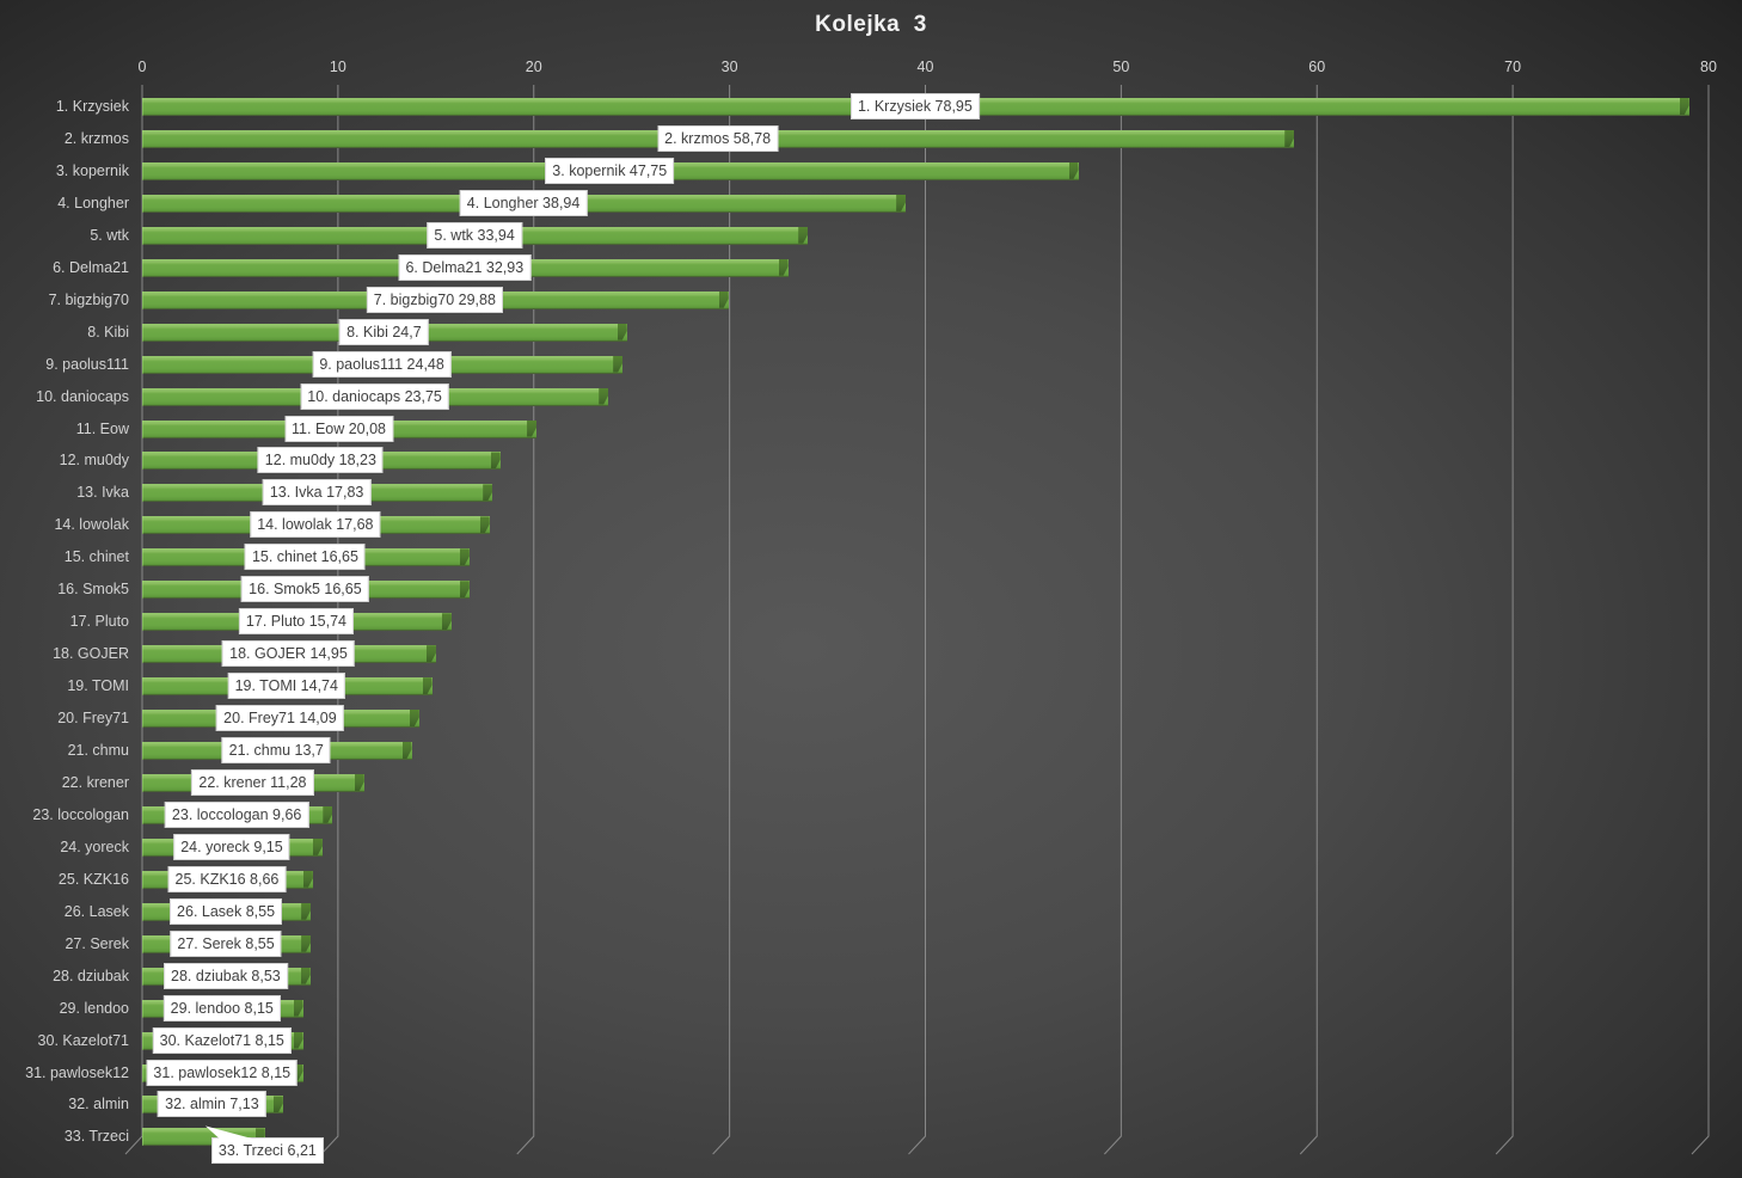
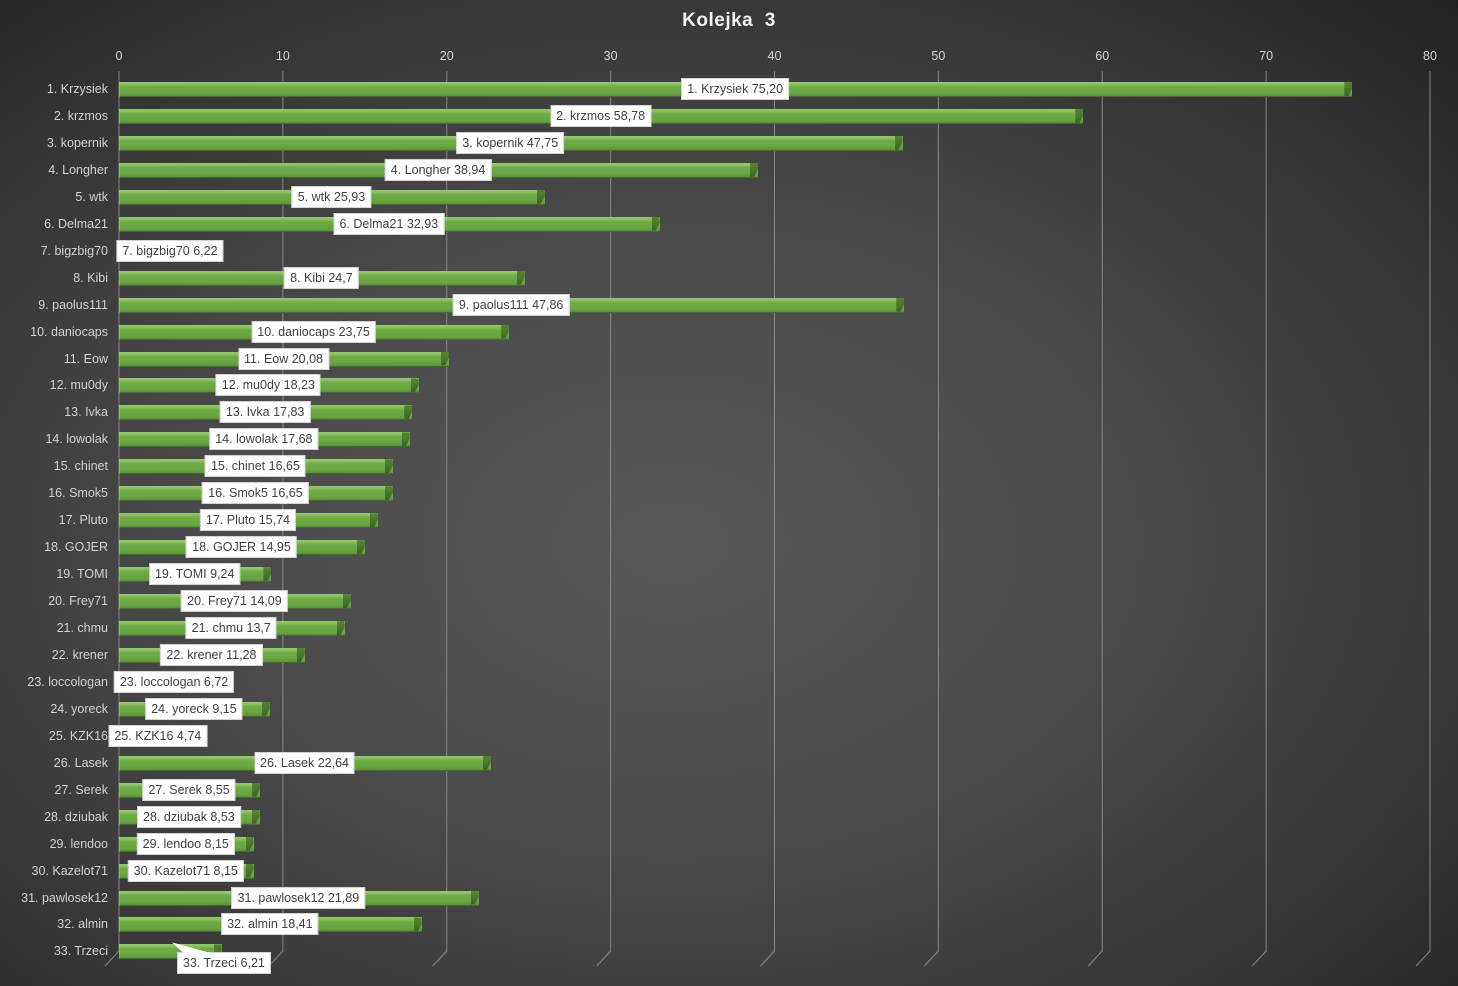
1. Krzysiek: 78,95 -> 75,20
5. wtk: 33,94 -> 25,93
7. bigzbig70: 29,88 -> 6,22
9. paolus111: 24,48 -> 47,86
19. TOMI: 14,74 -> 9,24
23. loccologan: 9,66 -> 6,72
25. KZK16: 8,66 -> 4,74
26. Lasek: 8,55 -> 22,64
31. pawlosek12: 8,15 -> 21,89
32. almin: 7,13 -> 18,41
